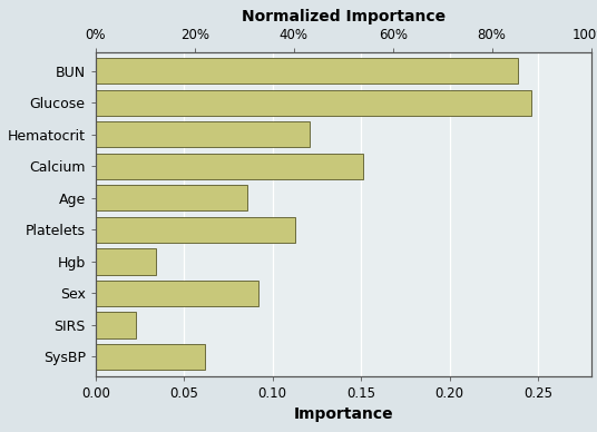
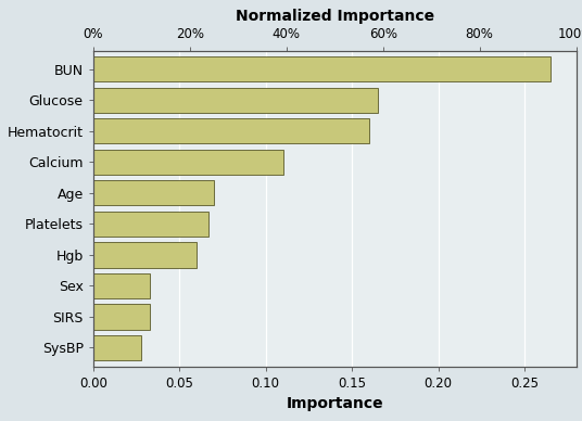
BUN: 0.239 -> 0.265
Glucose: 0.246 -> 0.165
Hematocrit: 0.121 -> 0.160
Calcium: 0.151 -> 0.110
Age: 0.086 -> 0.070
Platelets: 0.113 -> 0.067
Hgb: 0.034 -> 0.060
Sex: 0.092 -> 0.033
SIRS: 0.023 -> 0.033
SysBP: 0.062 -> 0.028
